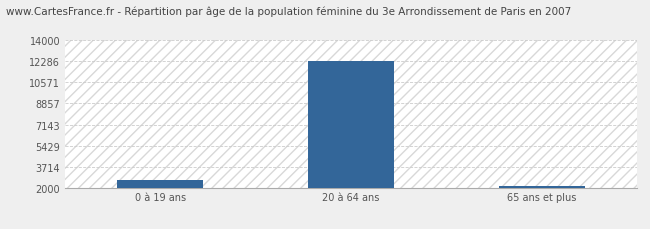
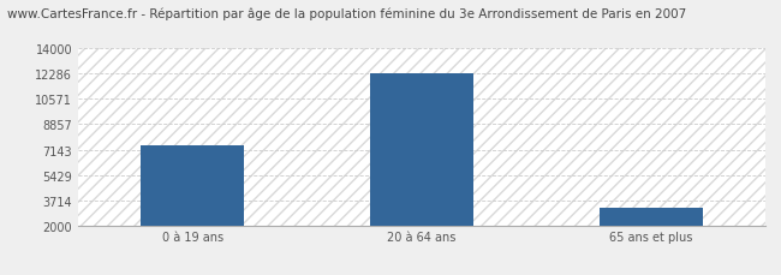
0 à 19 ans: 2600 -> 7400
65 ans et plus: 2100 -> 3200
